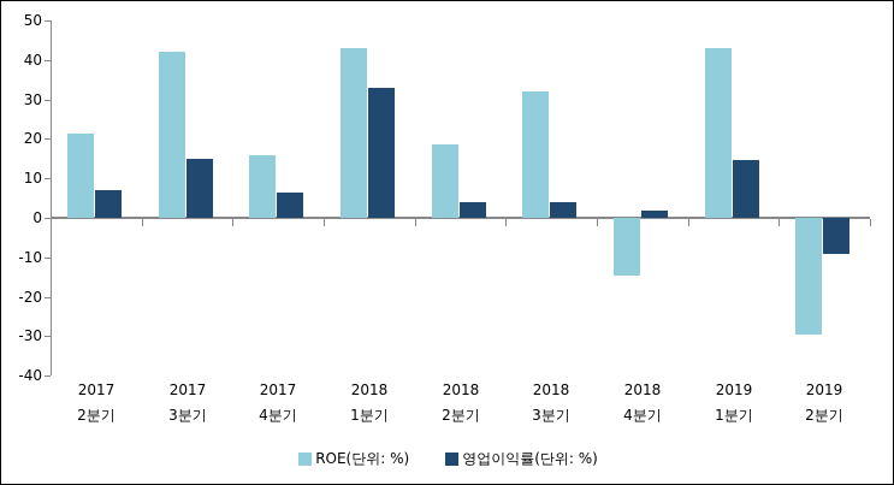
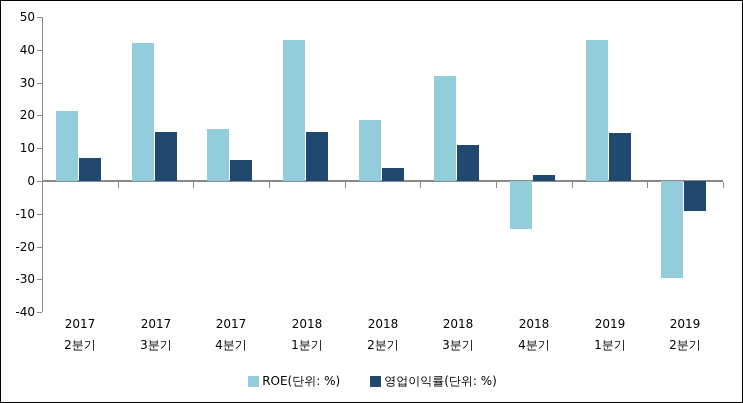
영업이익률(단위: %)/2018 1분기: 33 -> 15
영업이익률(단위: %)/2018 3분기: 4 -> 11
